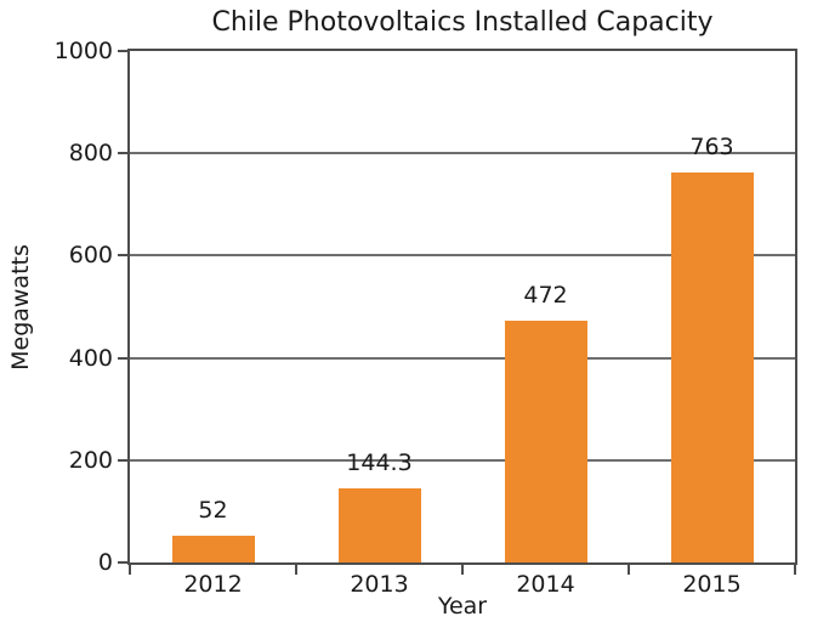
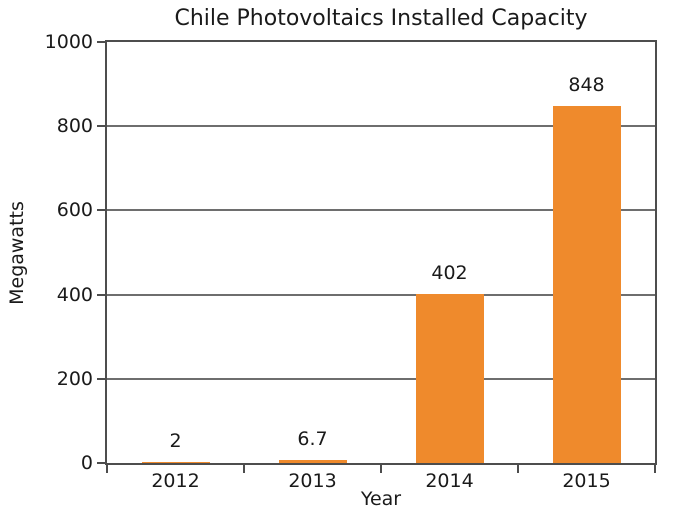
2012: 52 -> 2
2013: 144.3 -> 6.7
2014: 472 -> 402
2015: 763 -> 848
